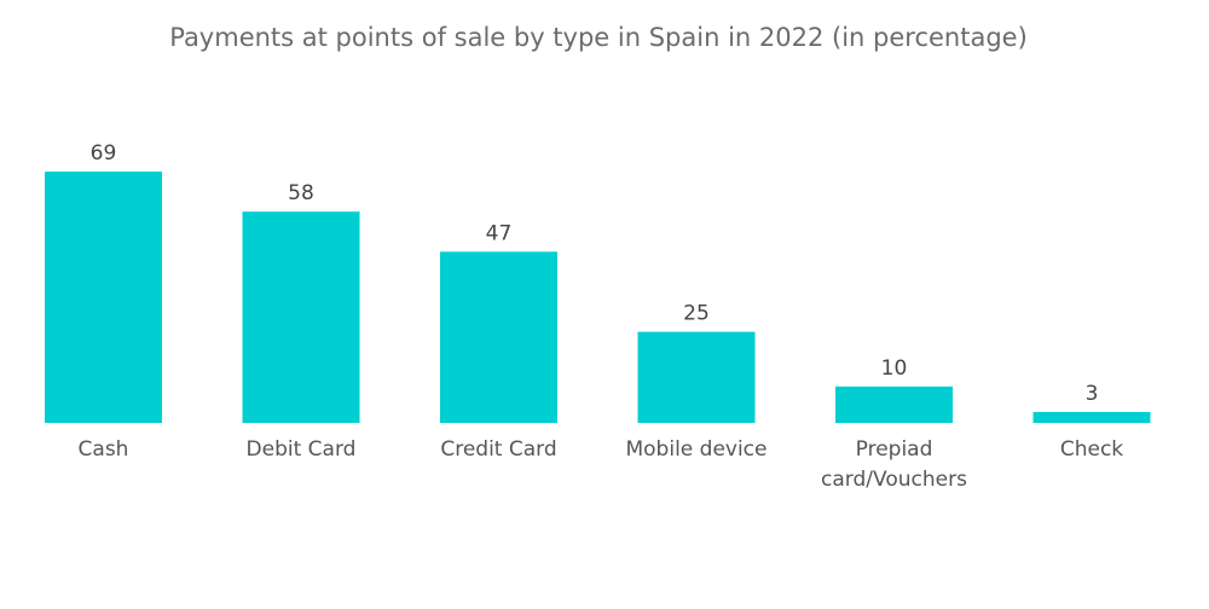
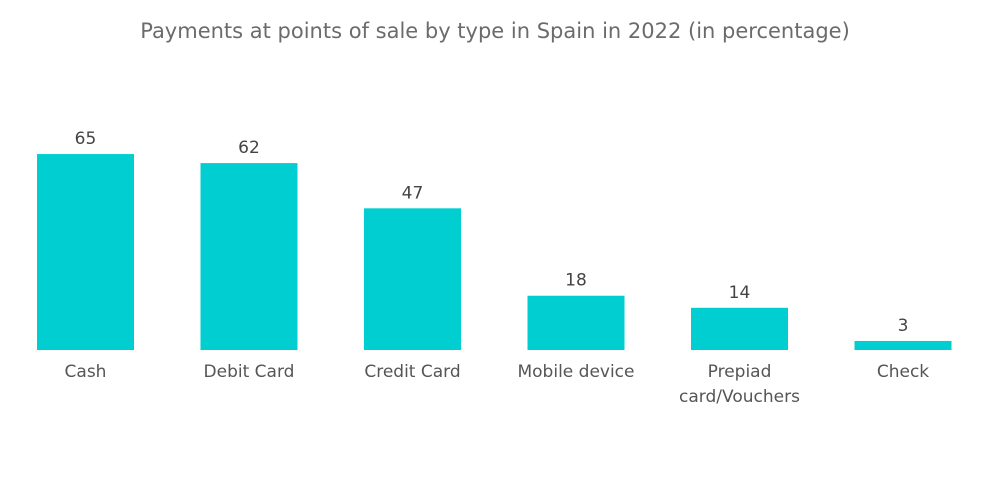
Cash: 69 -> 65
Debit Card: 58 -> 62
Mobile device: 25 -> 18
Prepiad card/Vouchers: 10 -> 14
